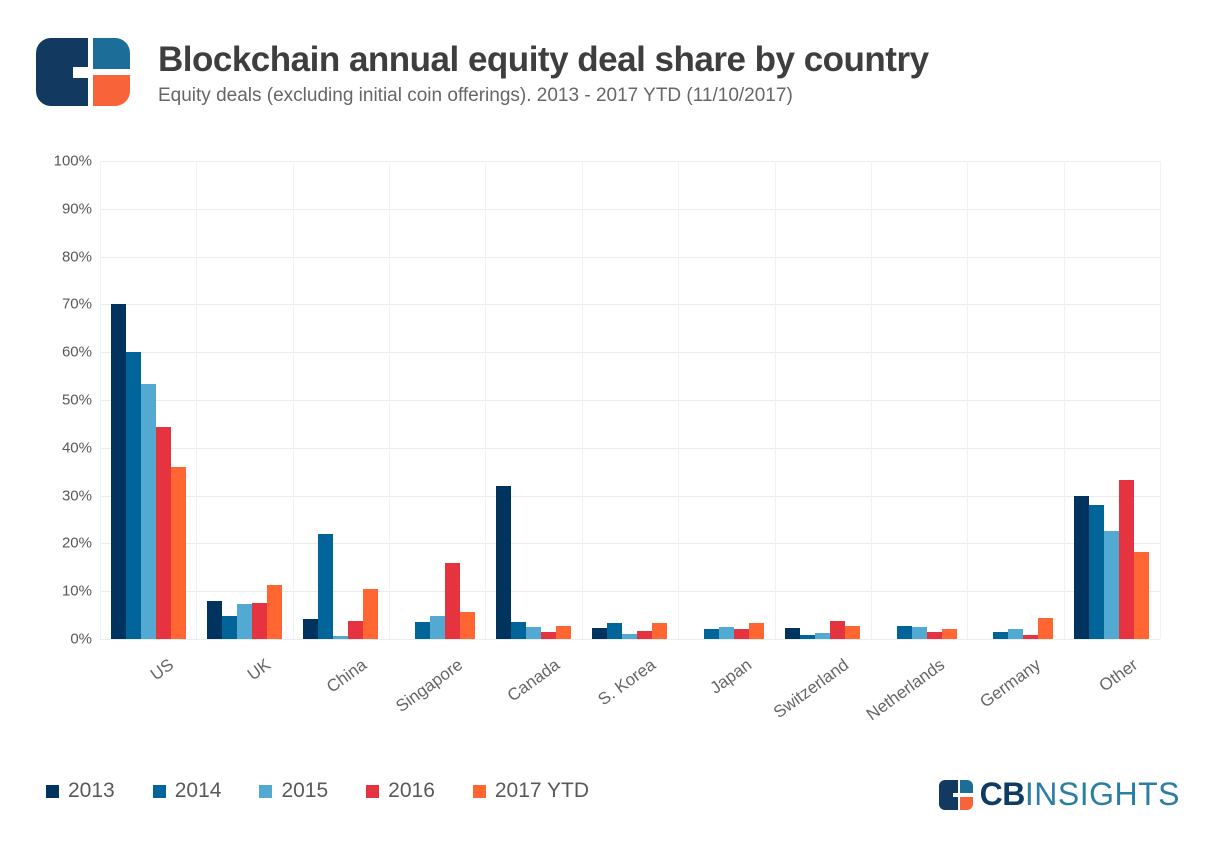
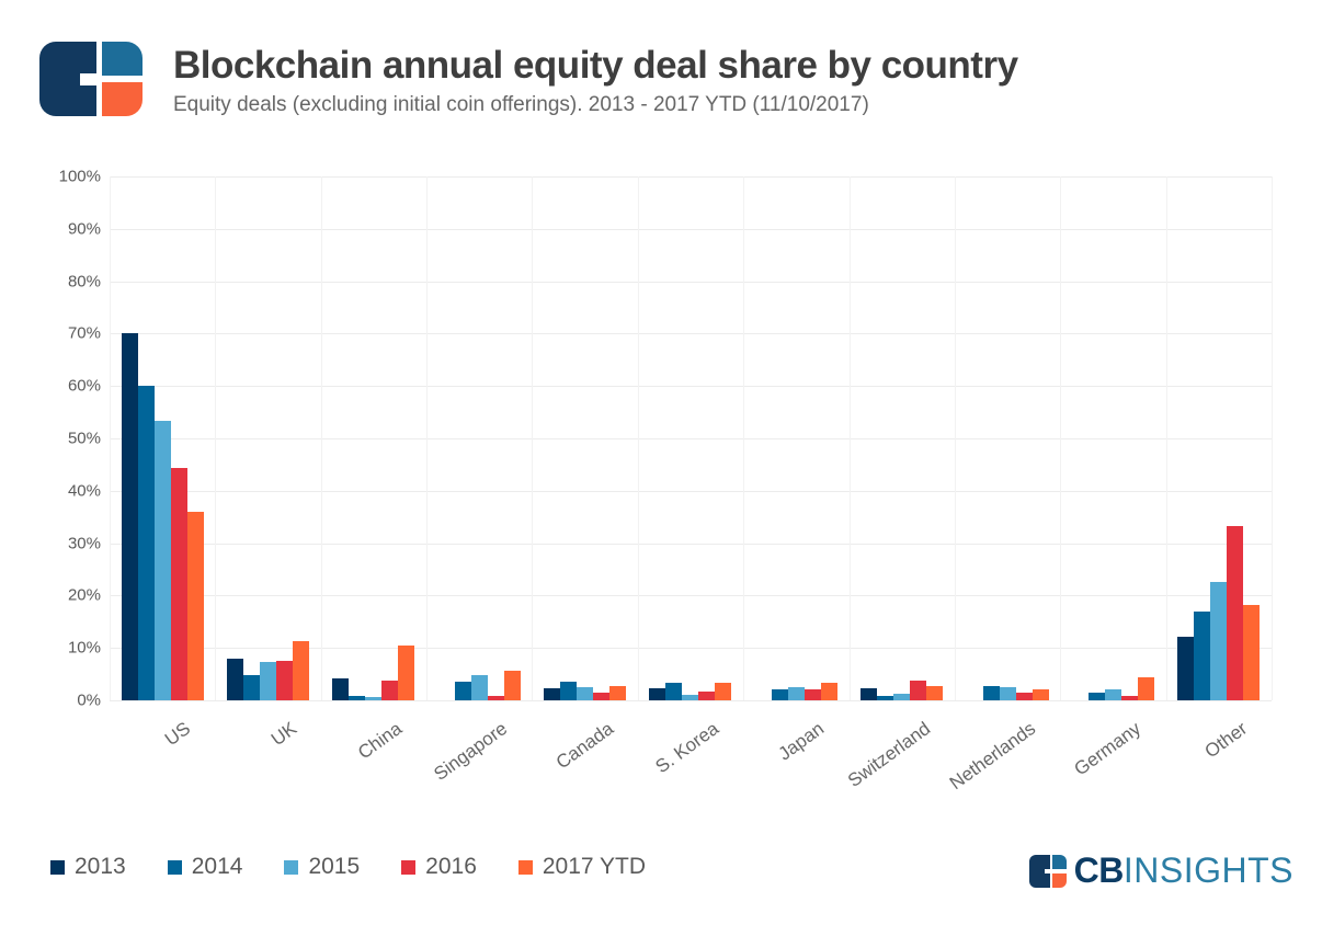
2014/China: 22% -> 1%
2016/Singapore: 16% -> 1%
2013/Canada: 32% -> 2%
2013/Other: 30% -> 12%
2014/Other: 28% -> 17%
